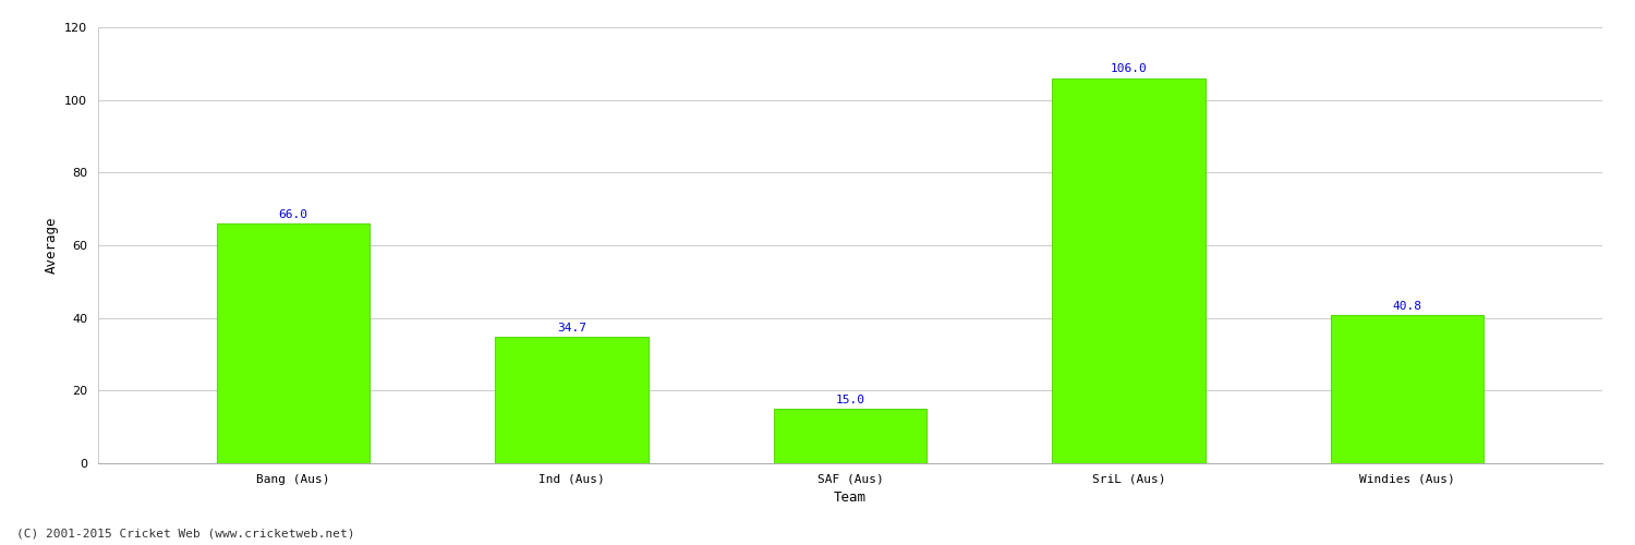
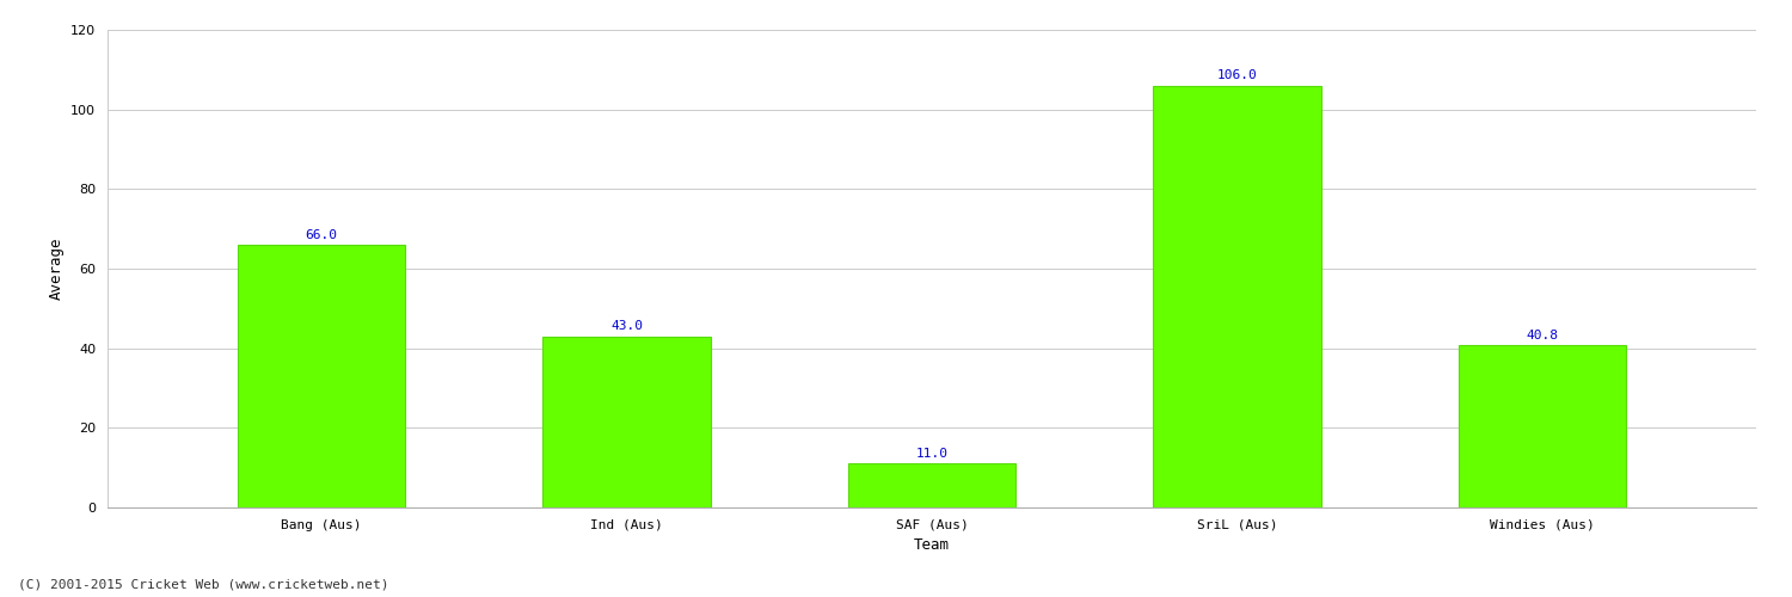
Ind (Aus): 34.7 -> 43.0
SAF (Aus): 15.0 -> 11.0
